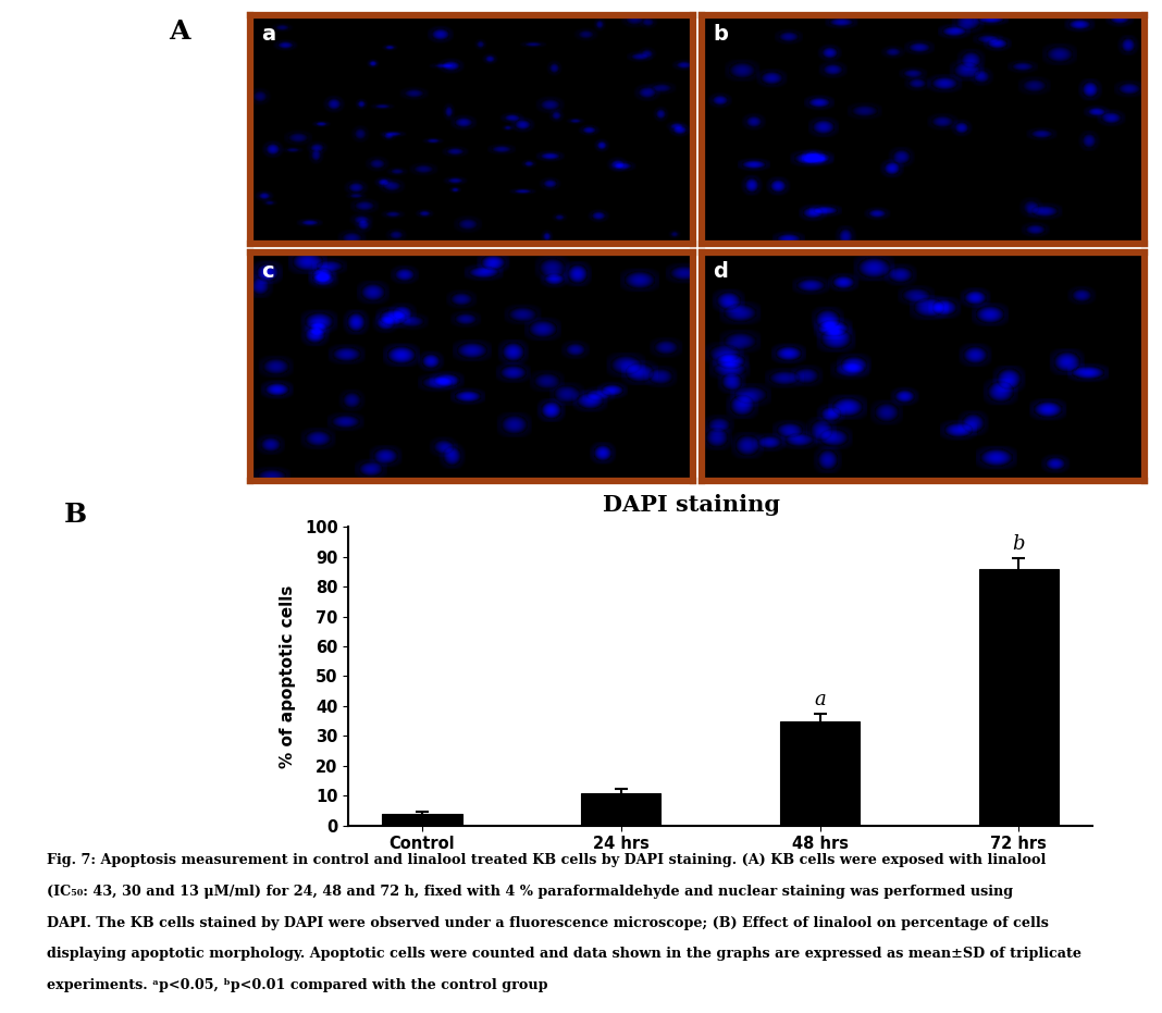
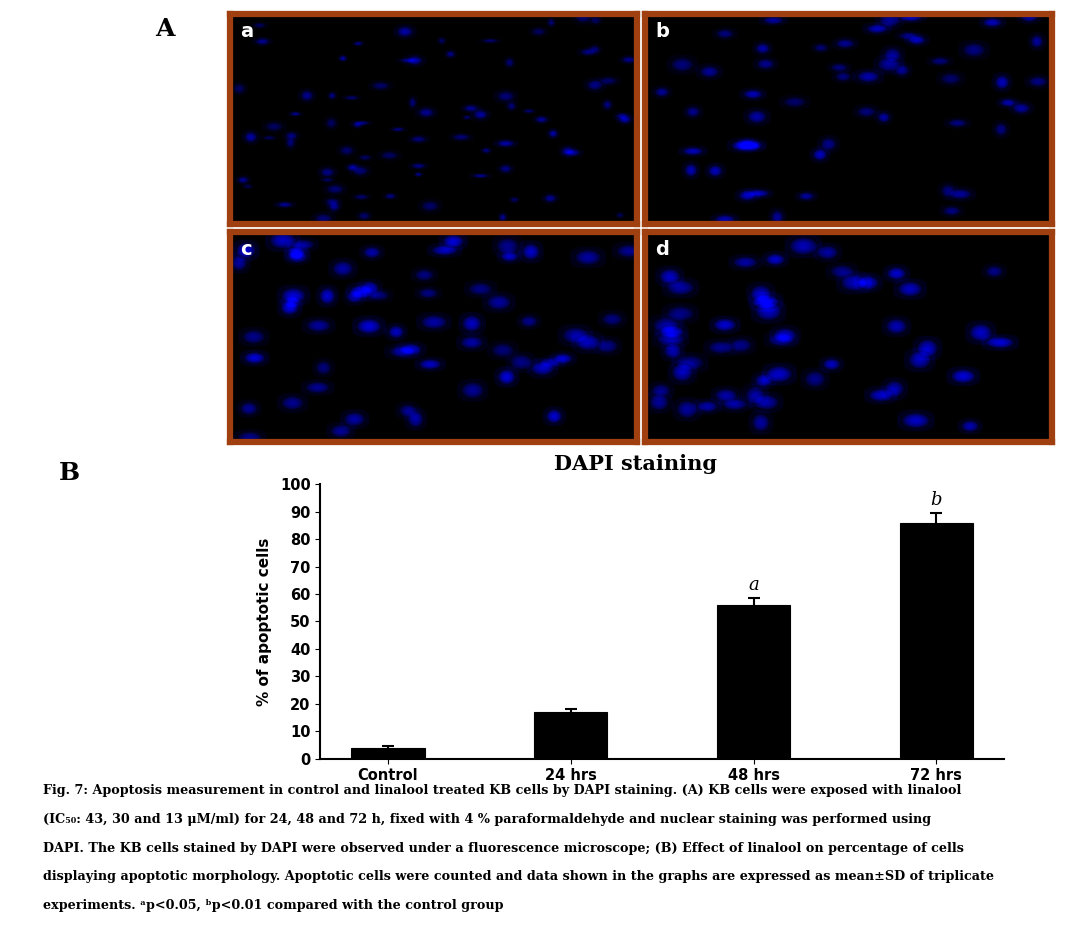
24 hrs: 11 -> 17
48 hrs: 35 -> 56
